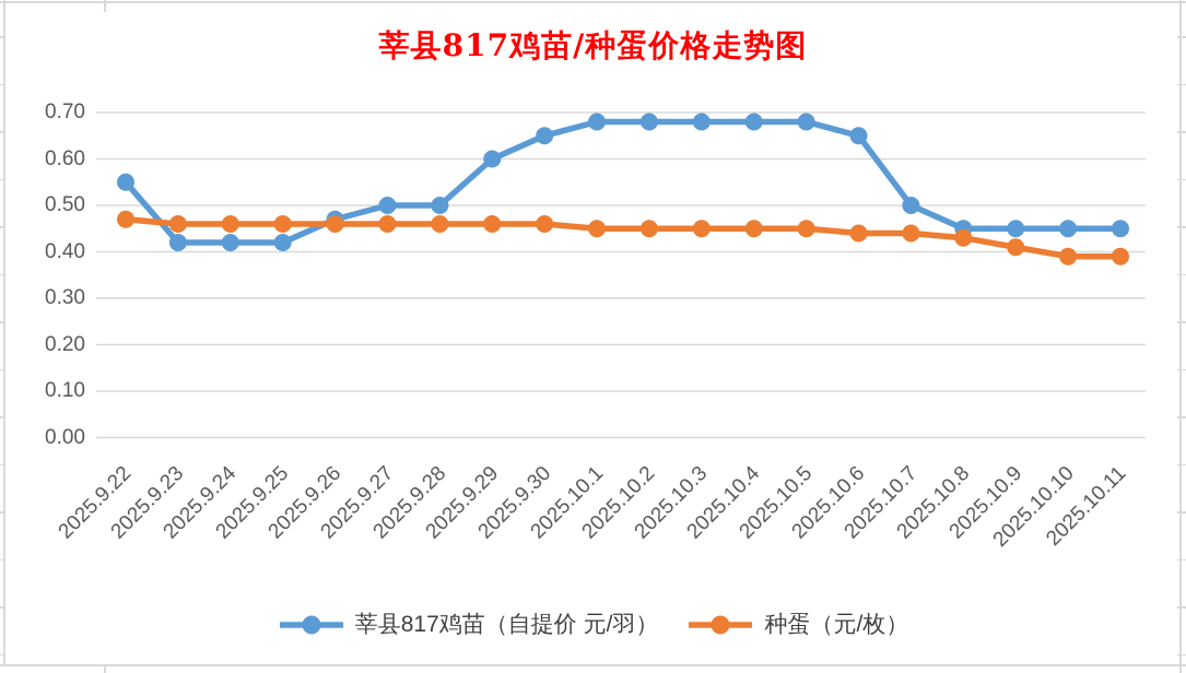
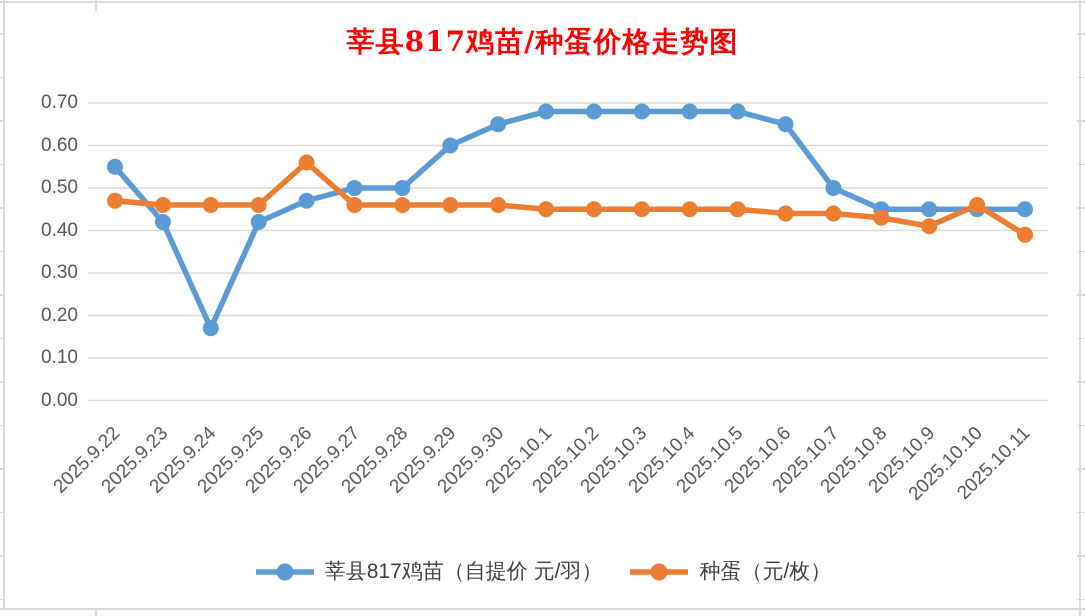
莘县817鸡苗（自提价 元/羽）/2025.9.24: 0.42 -> 0.17
种蛋（元/枚）/2025.9.26: 0.46 -> 0.56
种蛋（元/枚）/2025.10.10: 0.39 -> 0.46
